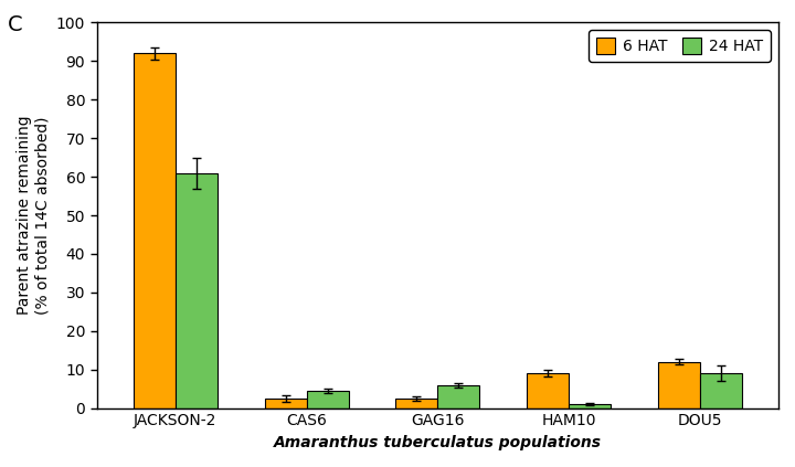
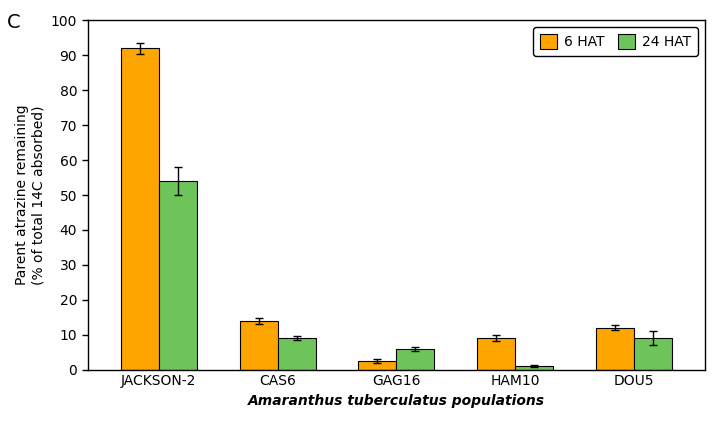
24 HAT/JACKSON-2: 61.0 -> 54.0
6 HAT/CAS6: 2.5 -> 14.0
24 HAT/CAS6: 4.5 -> 9.0
